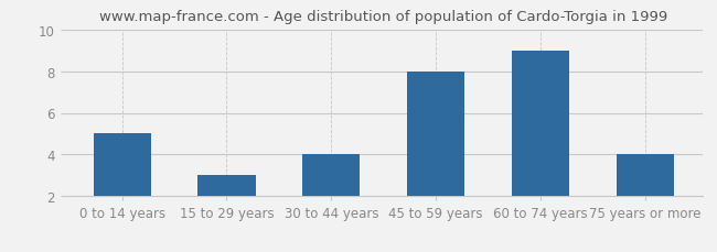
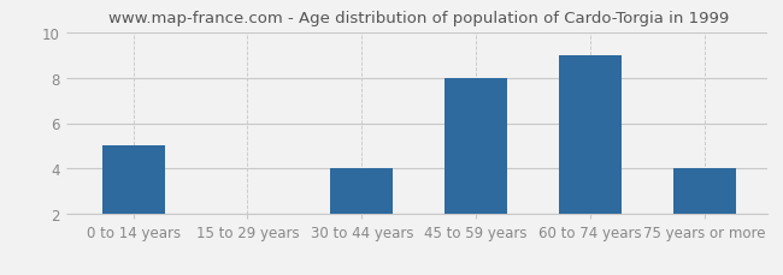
15 to 29 years: 3 -> 2
